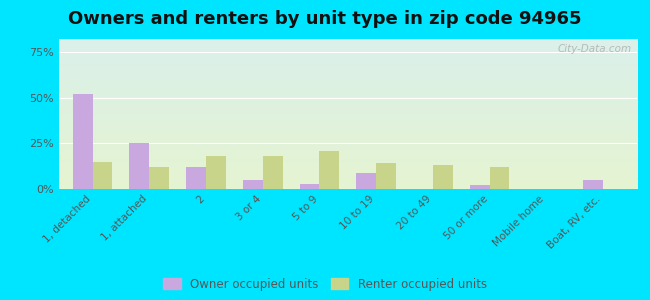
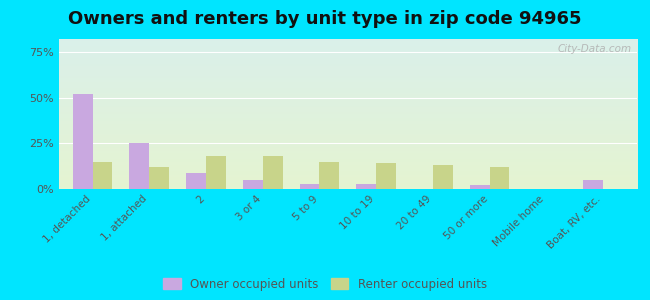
Owner occupied units/2: 12% -> 9%
Renter occupied units/5 to 9: 21% -> 15%
Owner occupied units/10 to 19: 9% -> 3%
